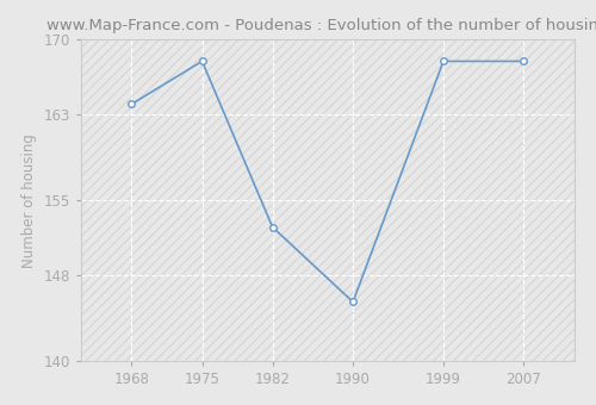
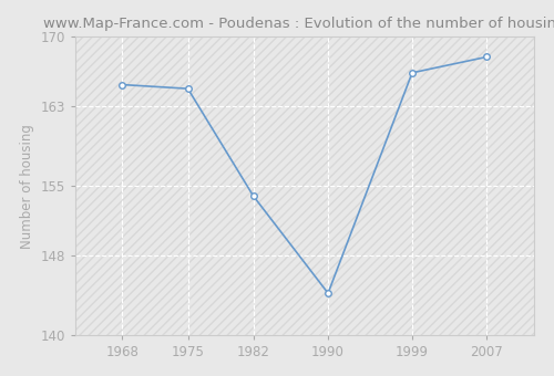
1968: 164.0 -> 165.2
1975: 168.0 -> 164.8
1982: 152.5 -> 154.0
1990: 145.5 -> 144.2
1999: 168.0 -> 166.4
